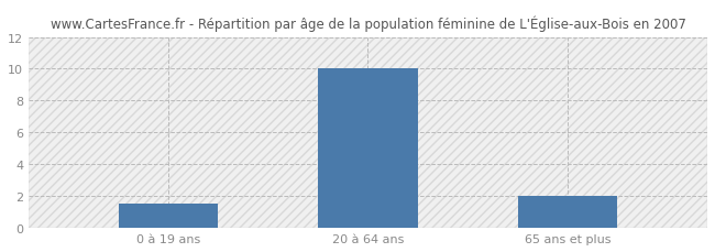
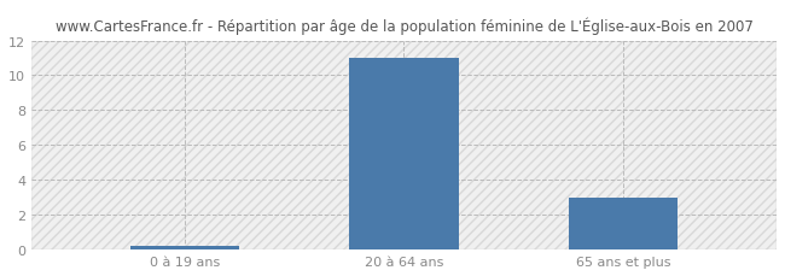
0 à 19 ans: 1.5 -> 0.2
20 à 64 ans: 10.0 -> 11.0
65 ans et plus: 2.0 -> 3.0
